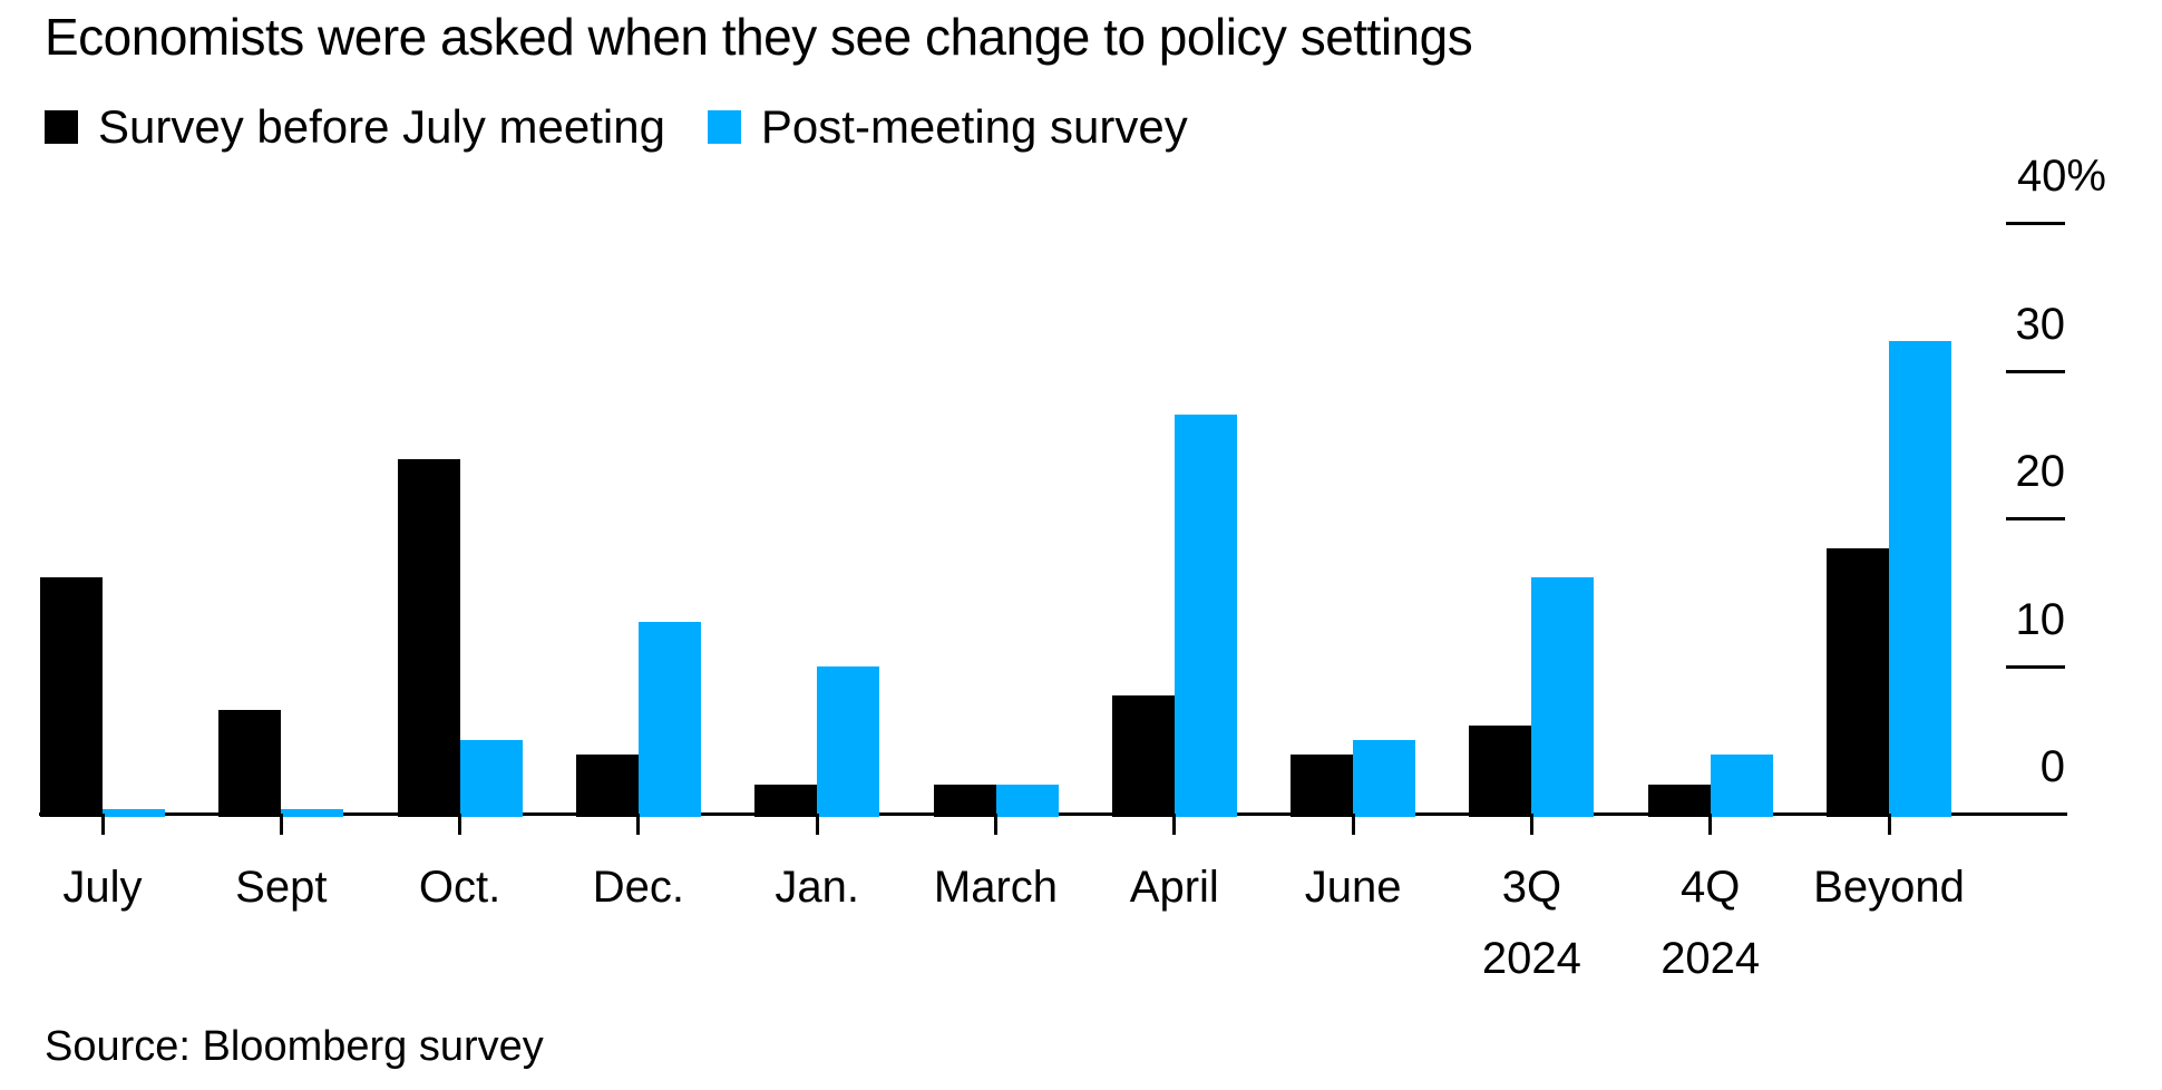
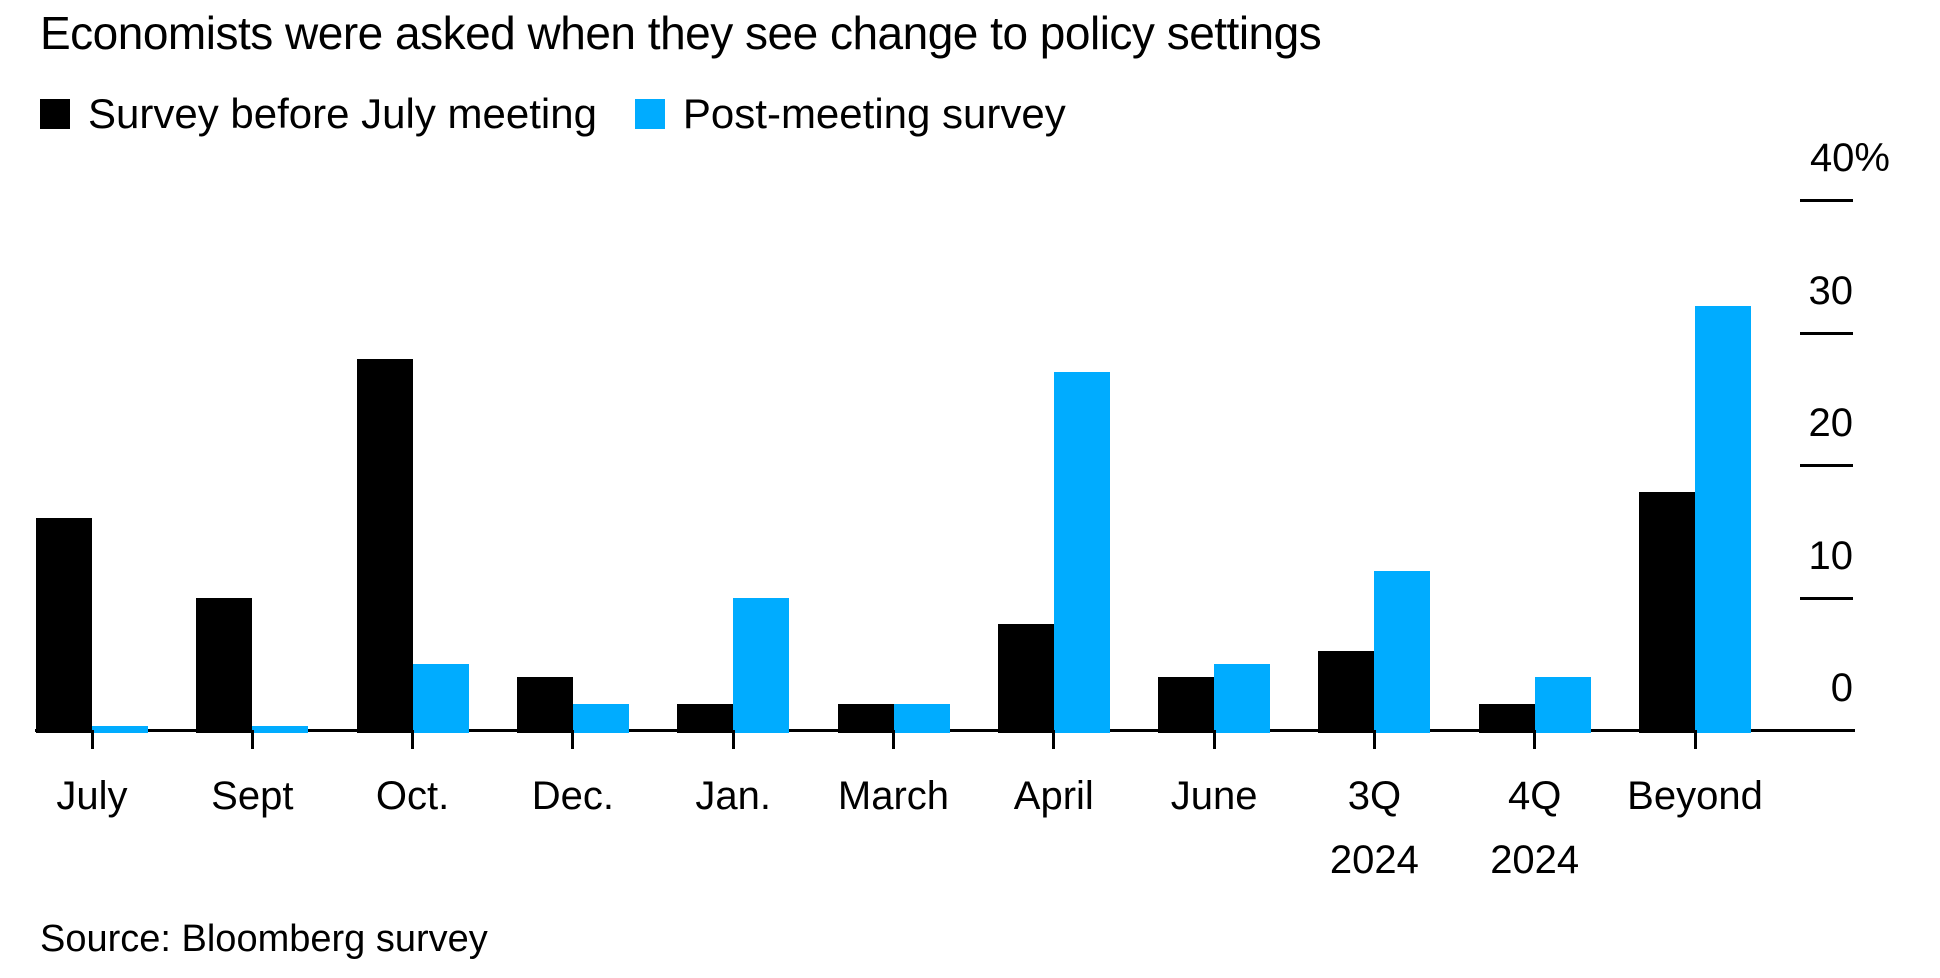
Survey before July meeting/Sept: 7% -> 10%
Survey before July meeting/Oct.: 24% -> 28%
Post-meeting survey/Dec.: 13% -> 2%
Post-meeting survey/3Q 2024: 16% -> 12%
